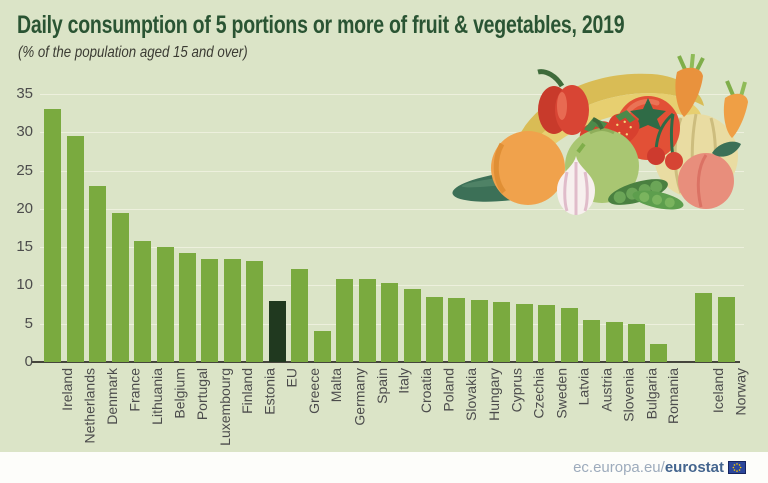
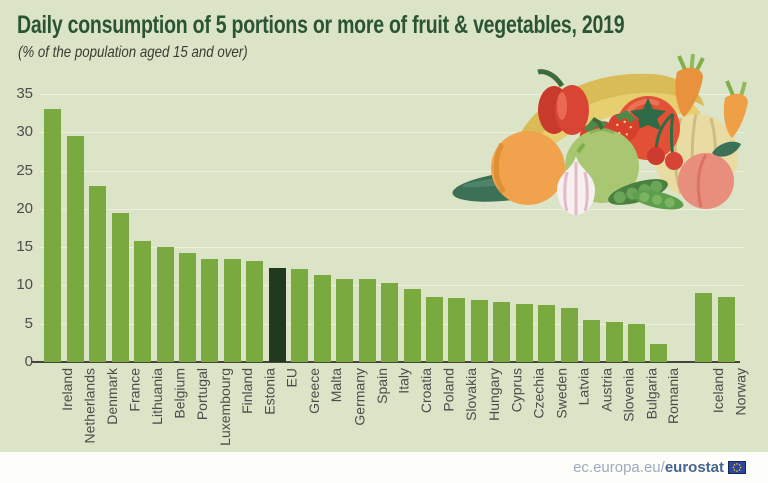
EU: 8 -> 12
Malta: 4 -> 11
